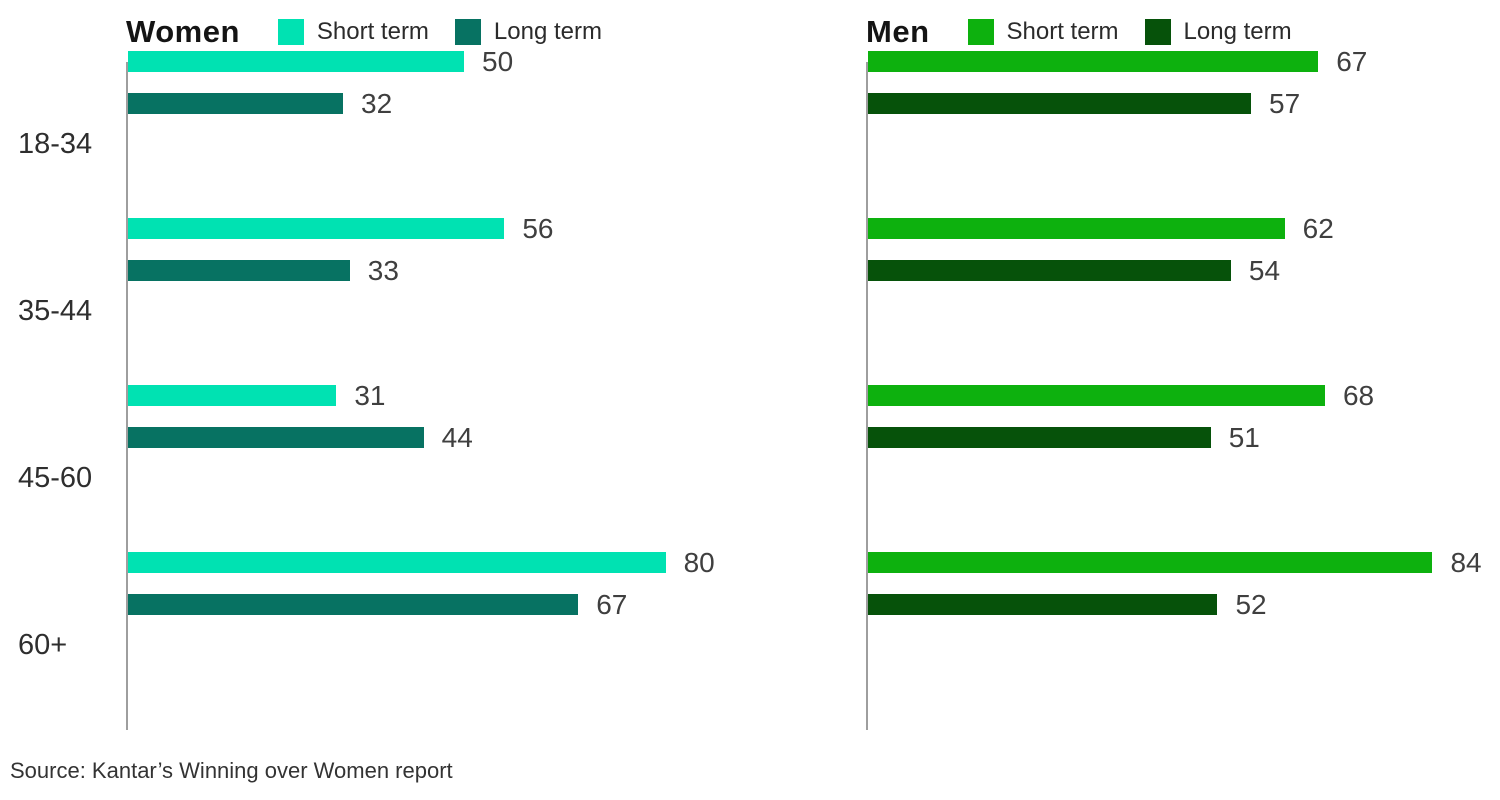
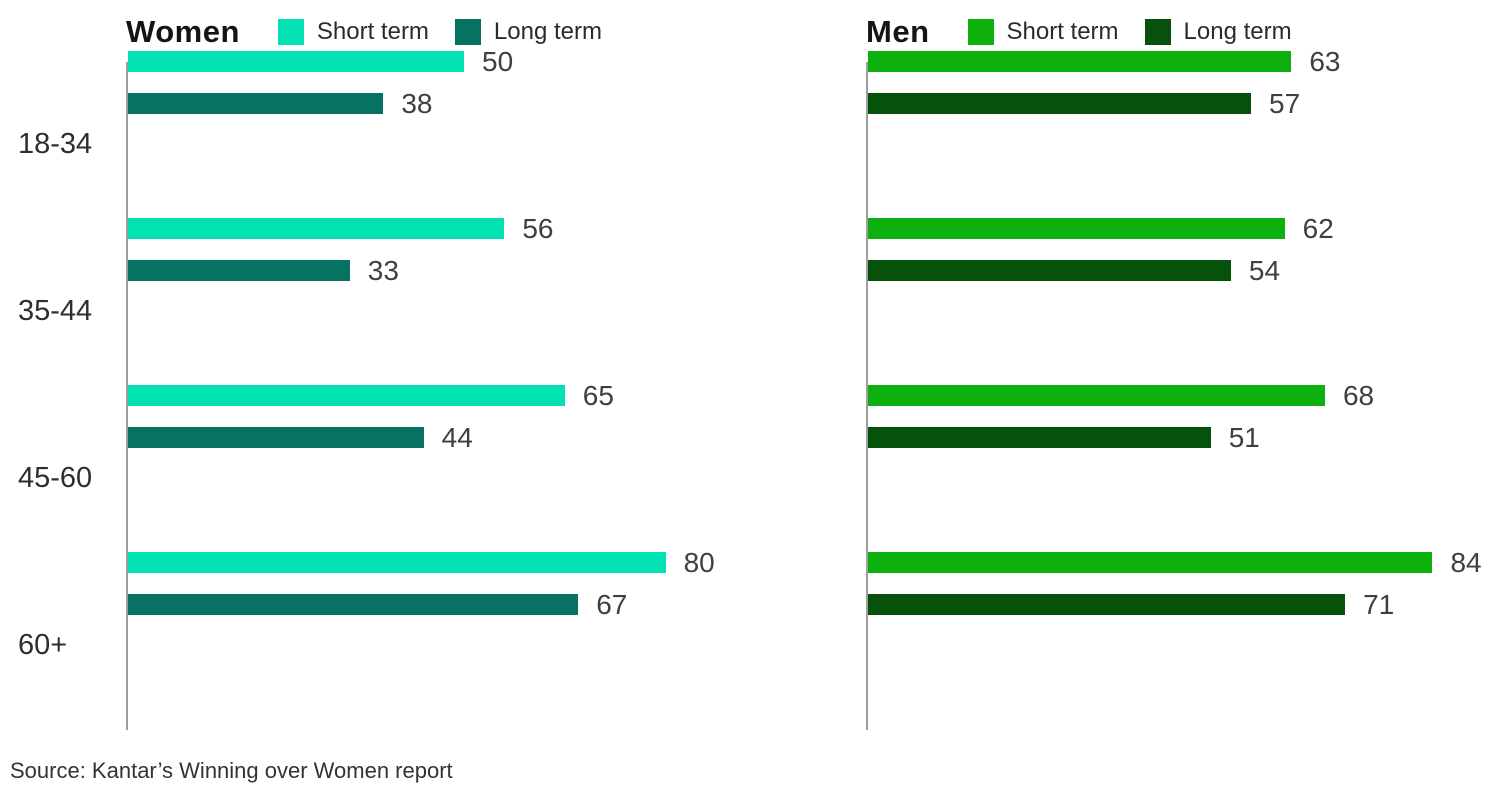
Women/Long term/18-34: 32 -> 38
Women/Short term/45-60: 31 -> 65
Men/Short term/18-34: 67 -> 63
Men/Long term/60+: 52 -> 71
